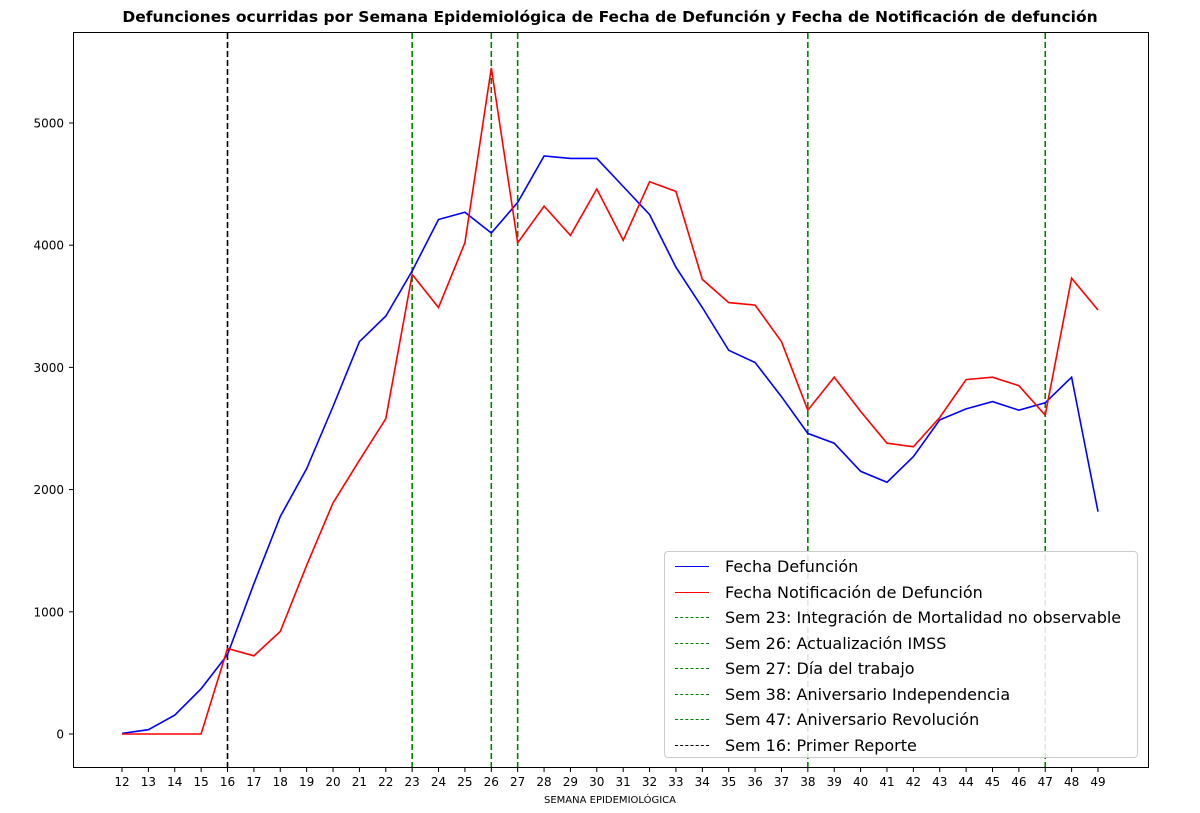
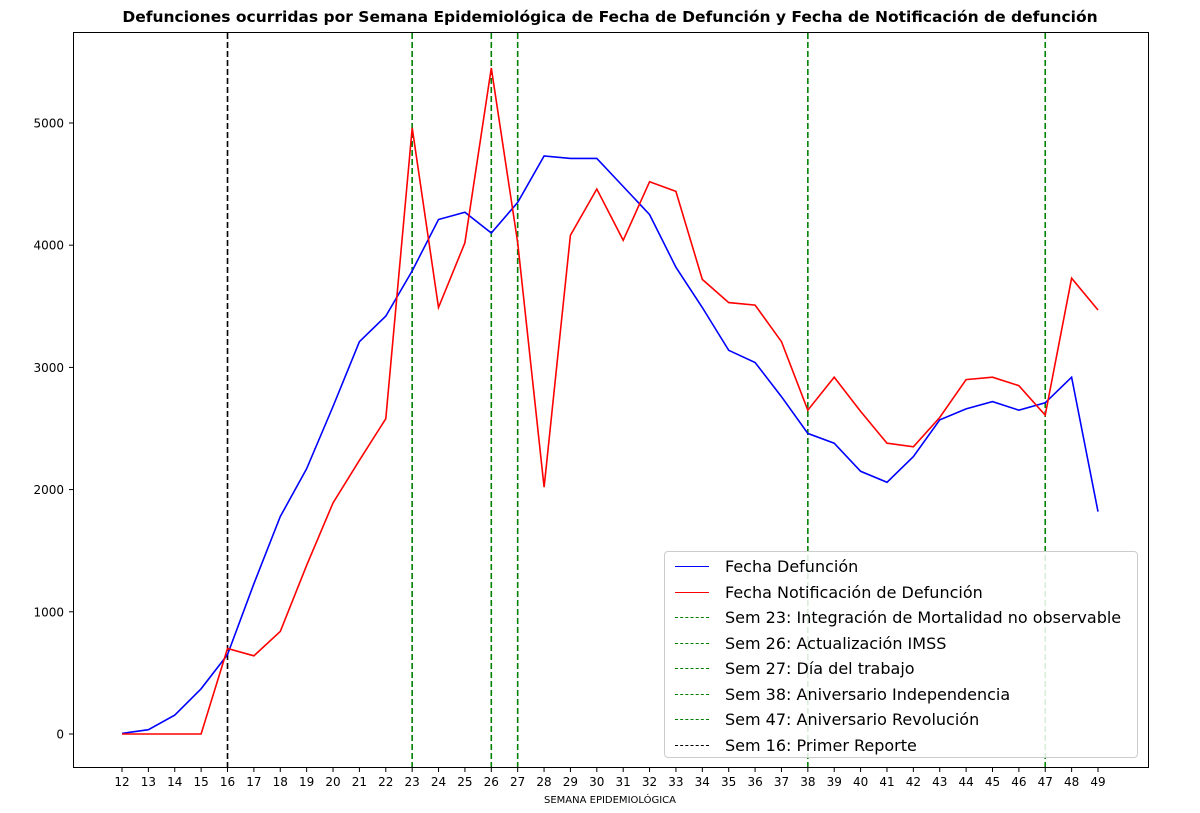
Fecha Notificación de Defunción/23: 3760 -> 4960
Fecha Notificación de Defunción/28: 4320 -> 2020
